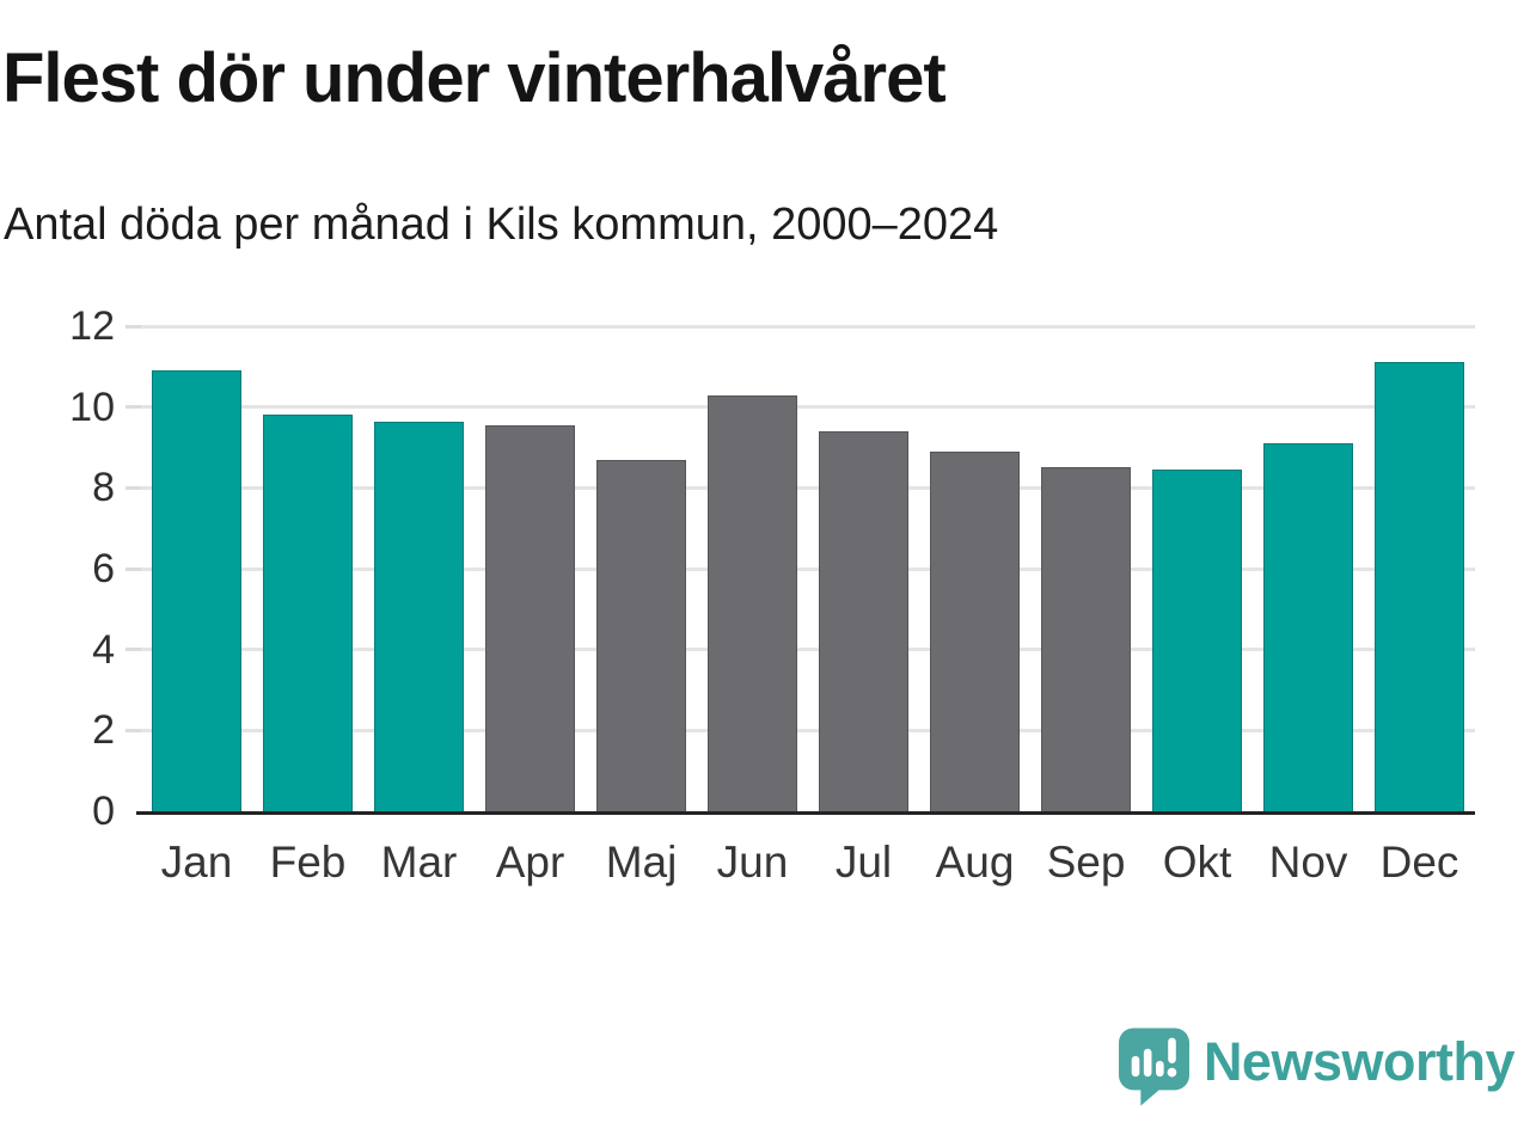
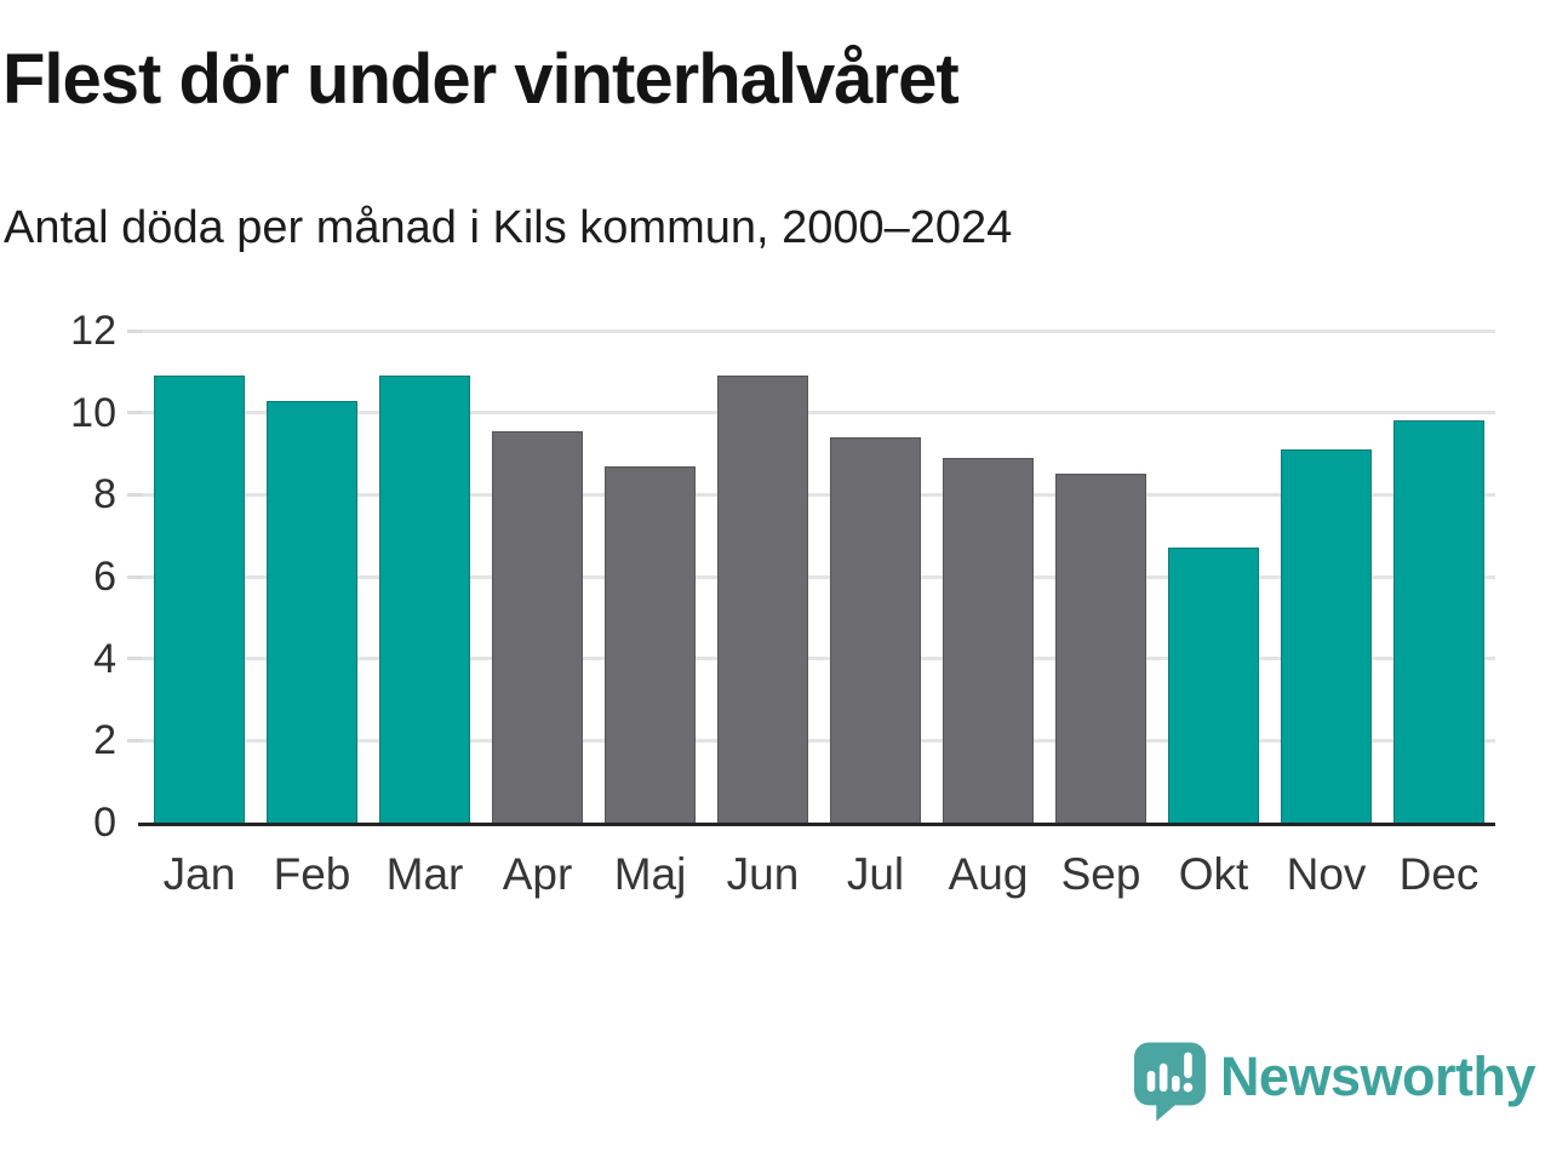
Feb: 9.8 -> 10.3
Mar: 9.7 -> 10.9
Jun: 10.3 -> 10.9
Okt: 8.4 -> 6.7
Dec: 11.1 -> 9.8
